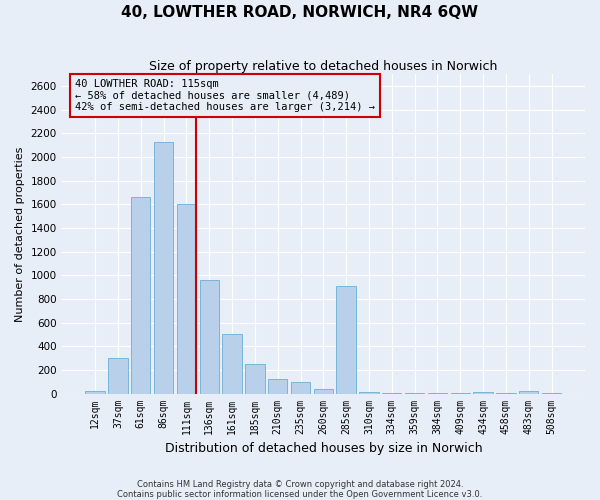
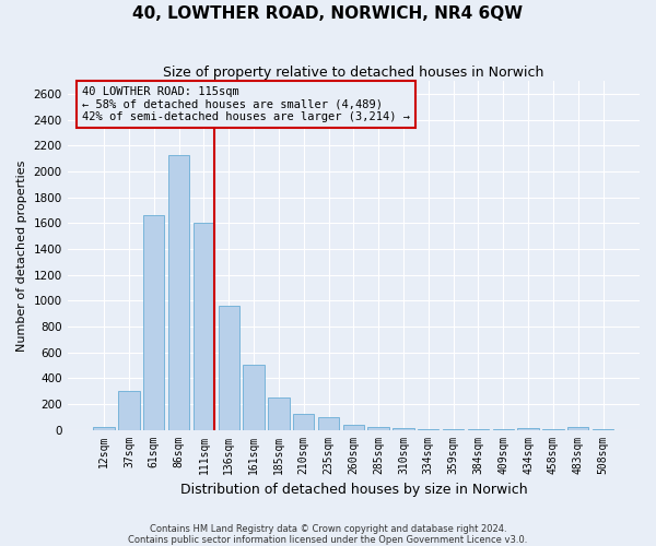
285sqm: 910 -> 20
